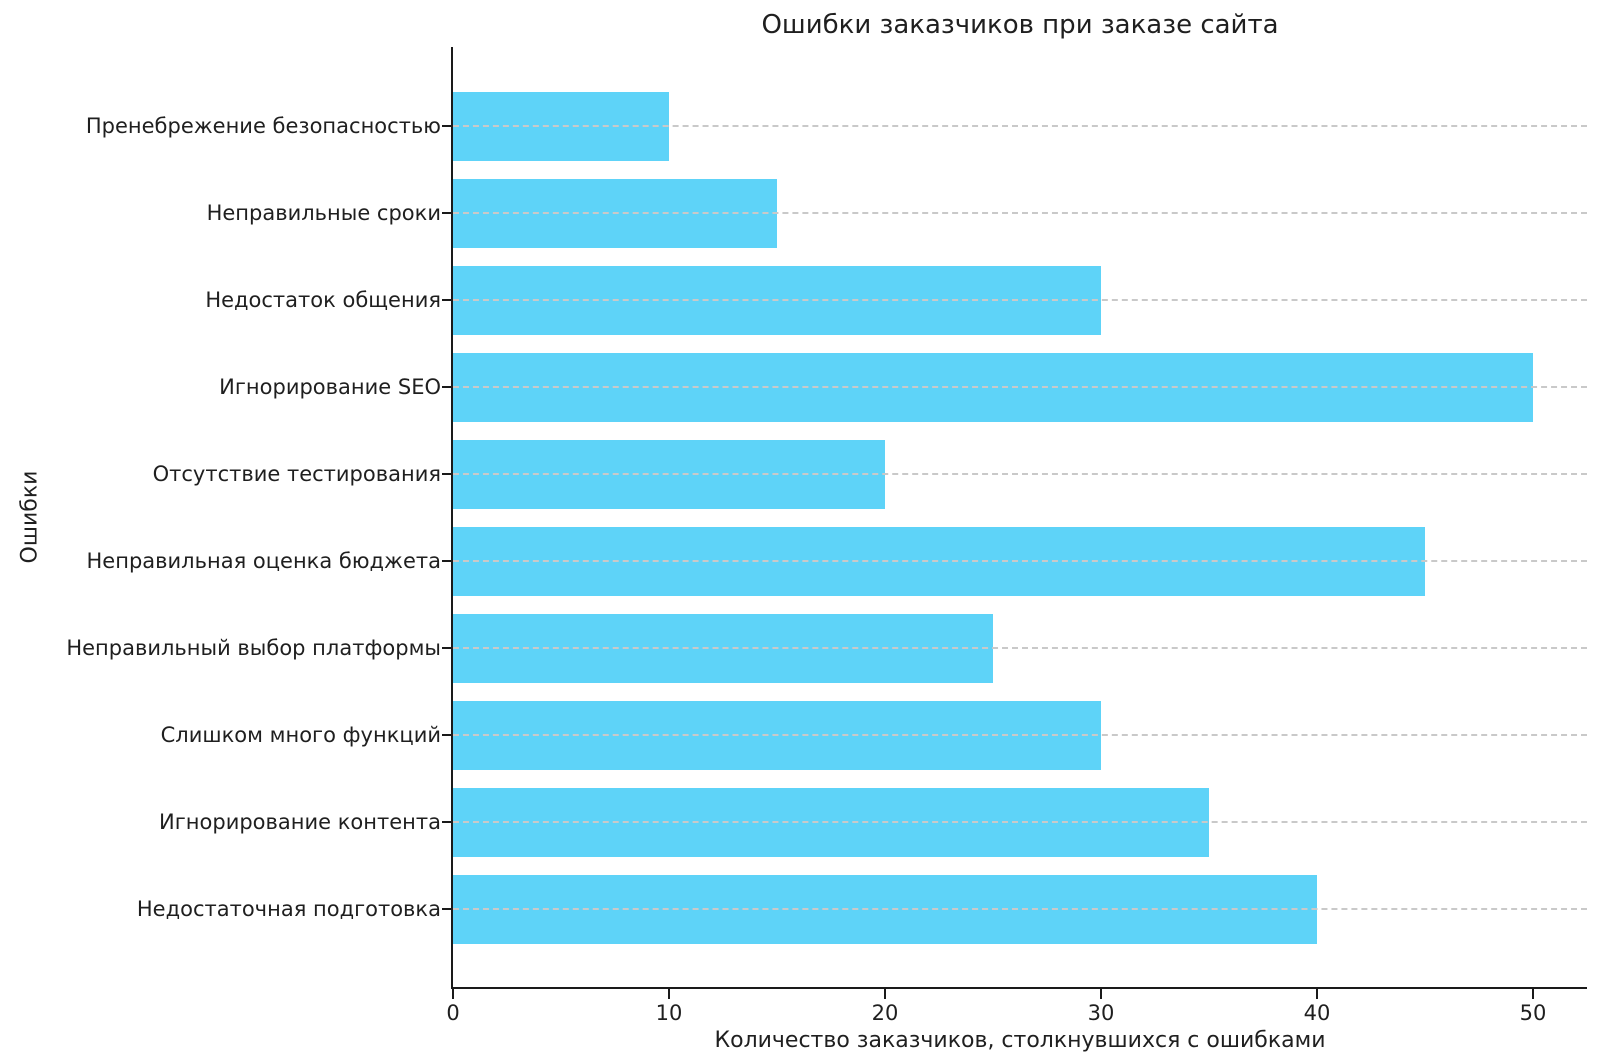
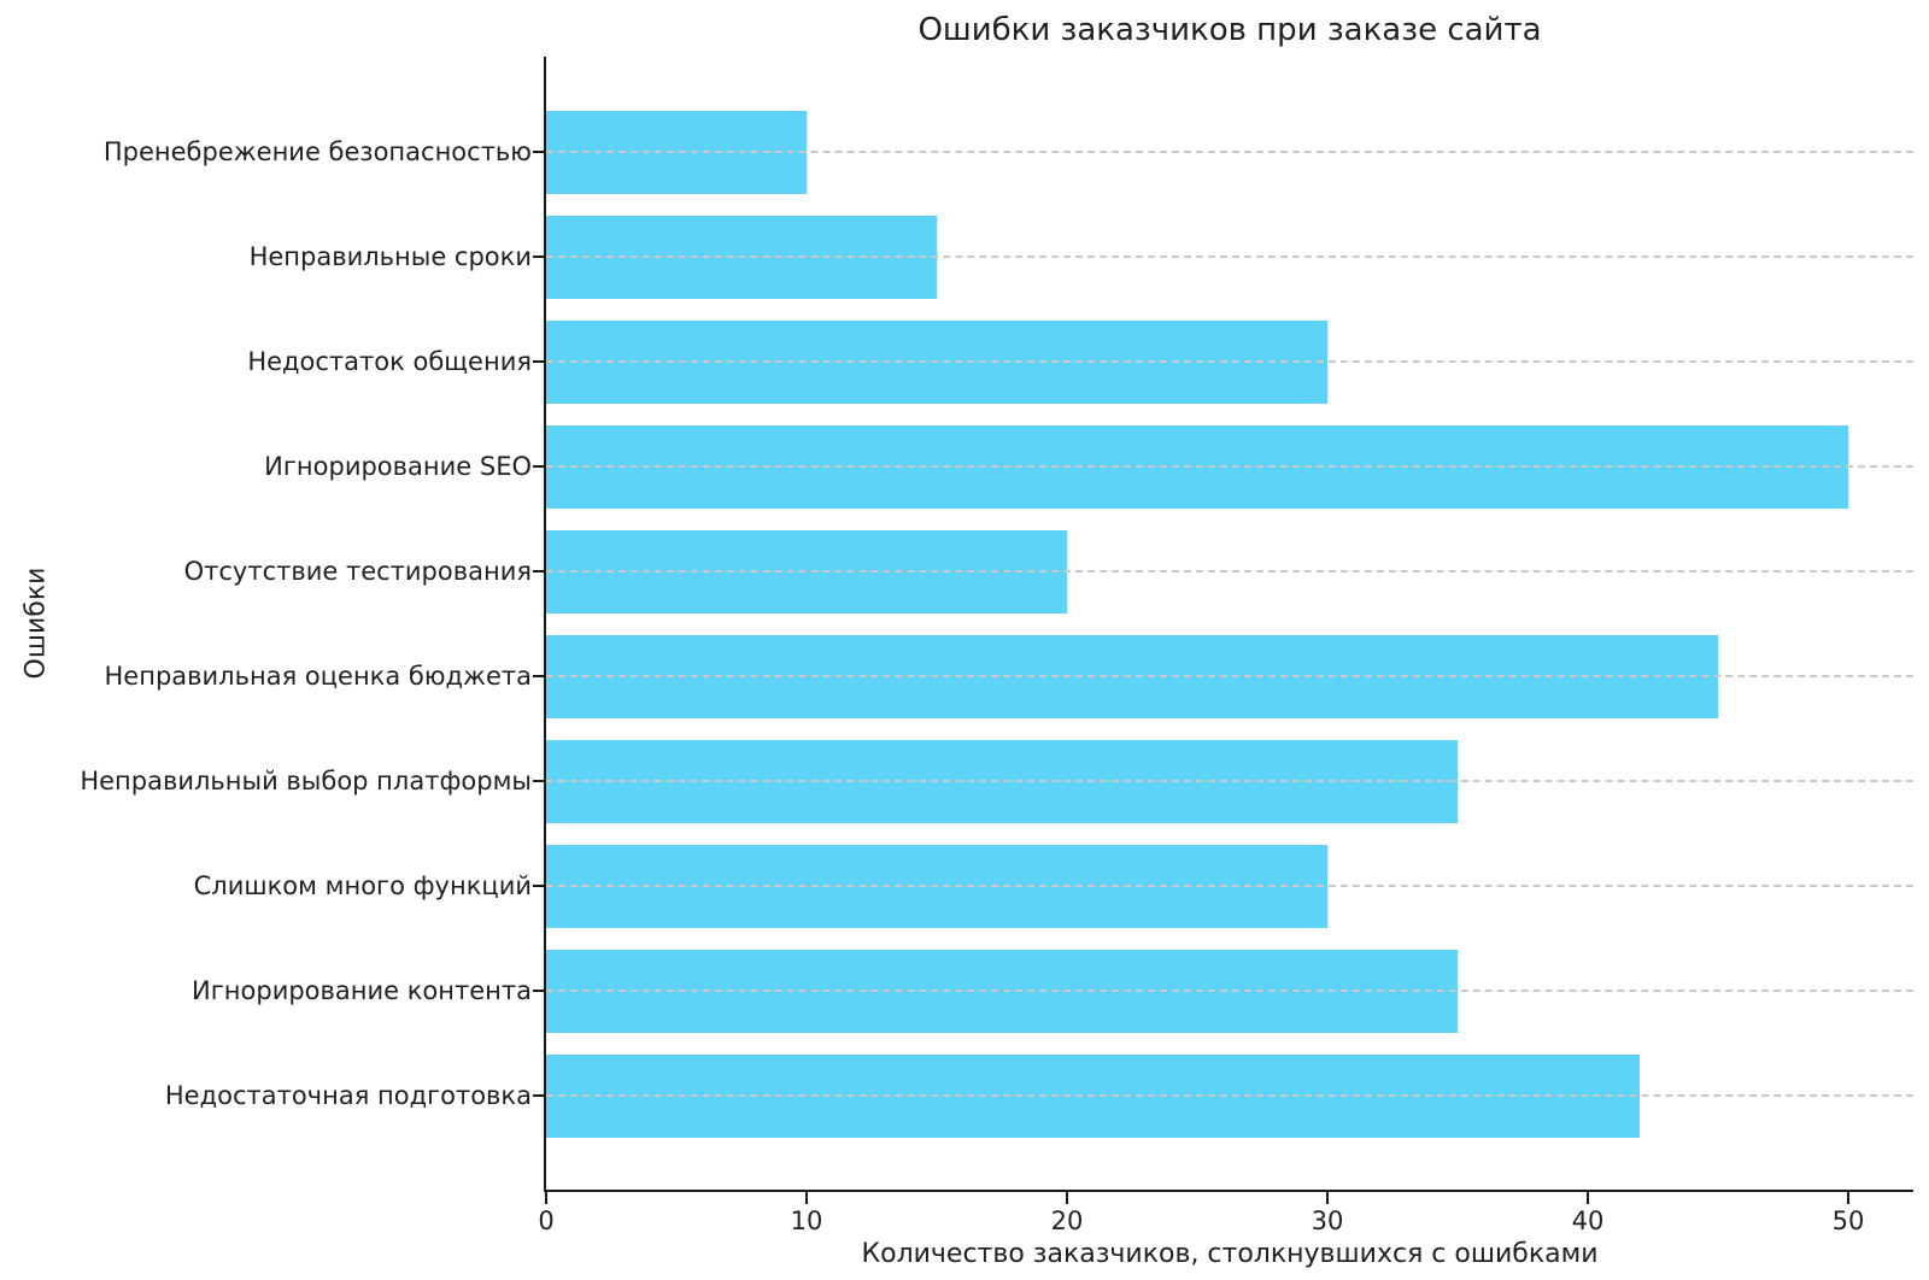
Неправильный выбор платформы: 25 -> 35
Недостаточная подготовка: 40 -> 42
